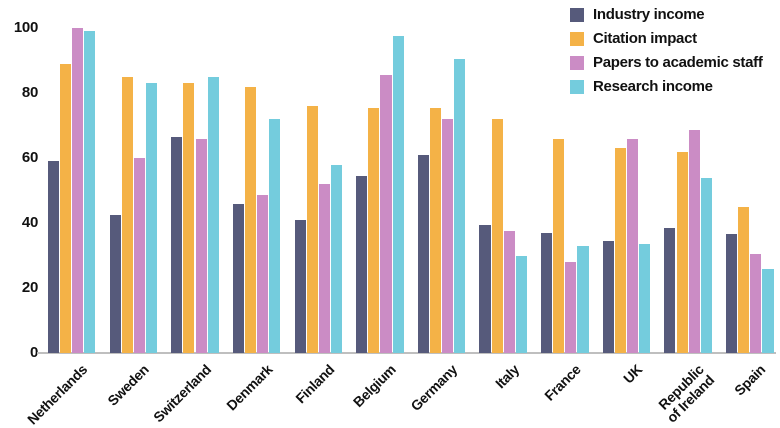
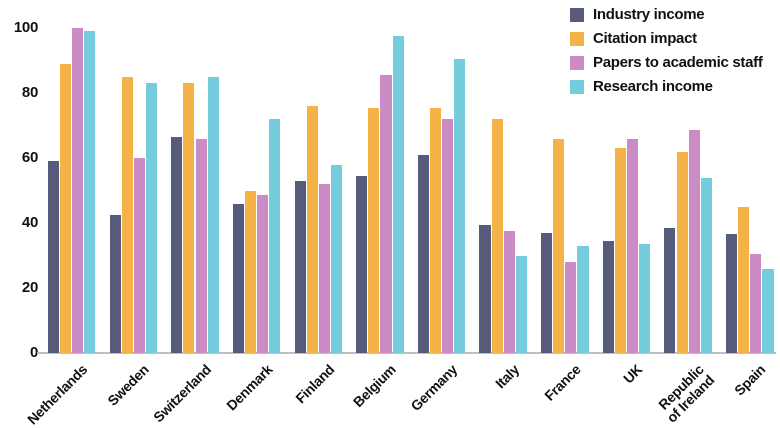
Citation impact/Denmark: 82 -> 50
Industry income/Finland: 41 -> 53
